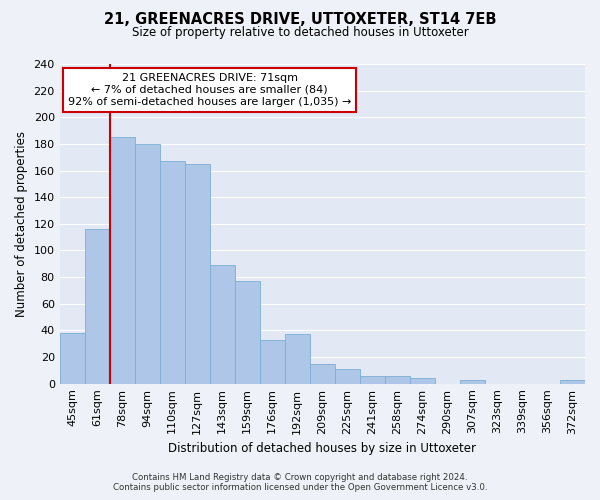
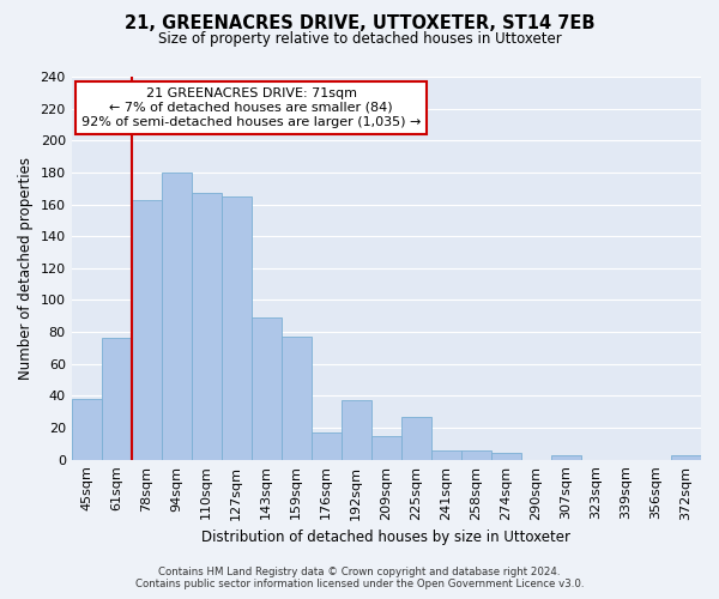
61sqm: 116 -> 76
78sqm: 185 -> 163
176sqm: 33 -> 17
225sqm: 11 -> 27
